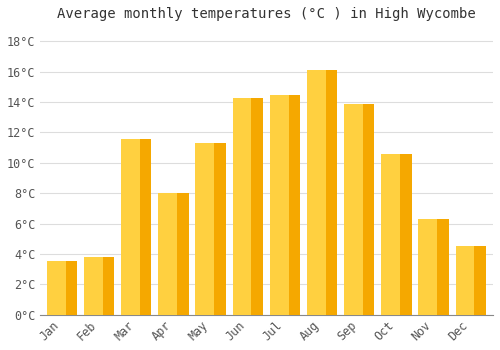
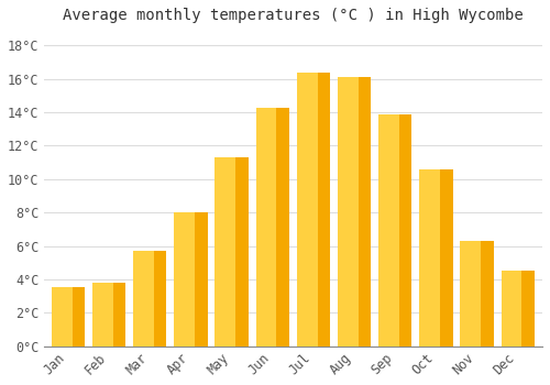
Mar: 11.6°C -> 5.7°C
Jul: 14.5°C -> 16.4°C
